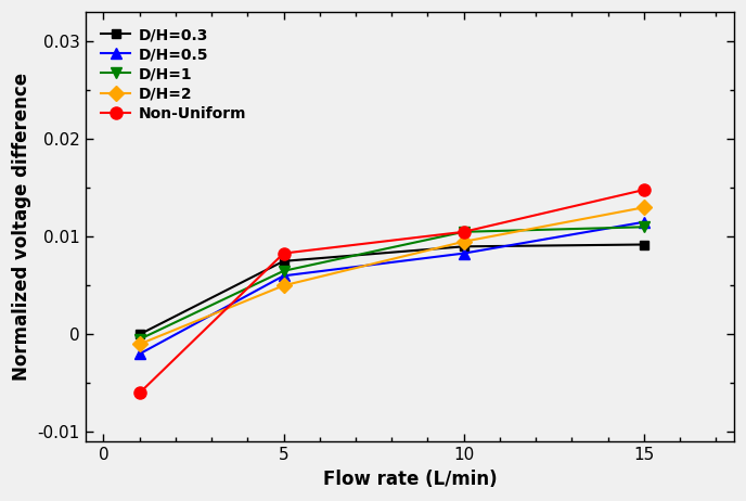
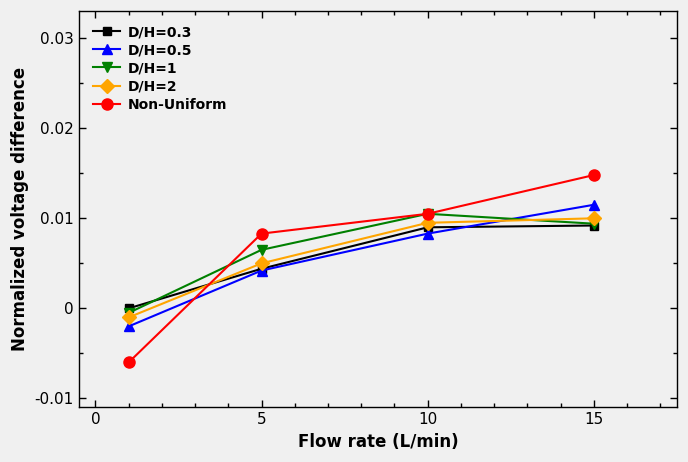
D/H=0.3/5: 0.0075 -> 0.0044
D/H=0.5/5: 0.0060 -> 0.0042
D/H=1/15: 0.0110 -> 0.0094
D/H=2/15: 0.0130 -> 0.0100
